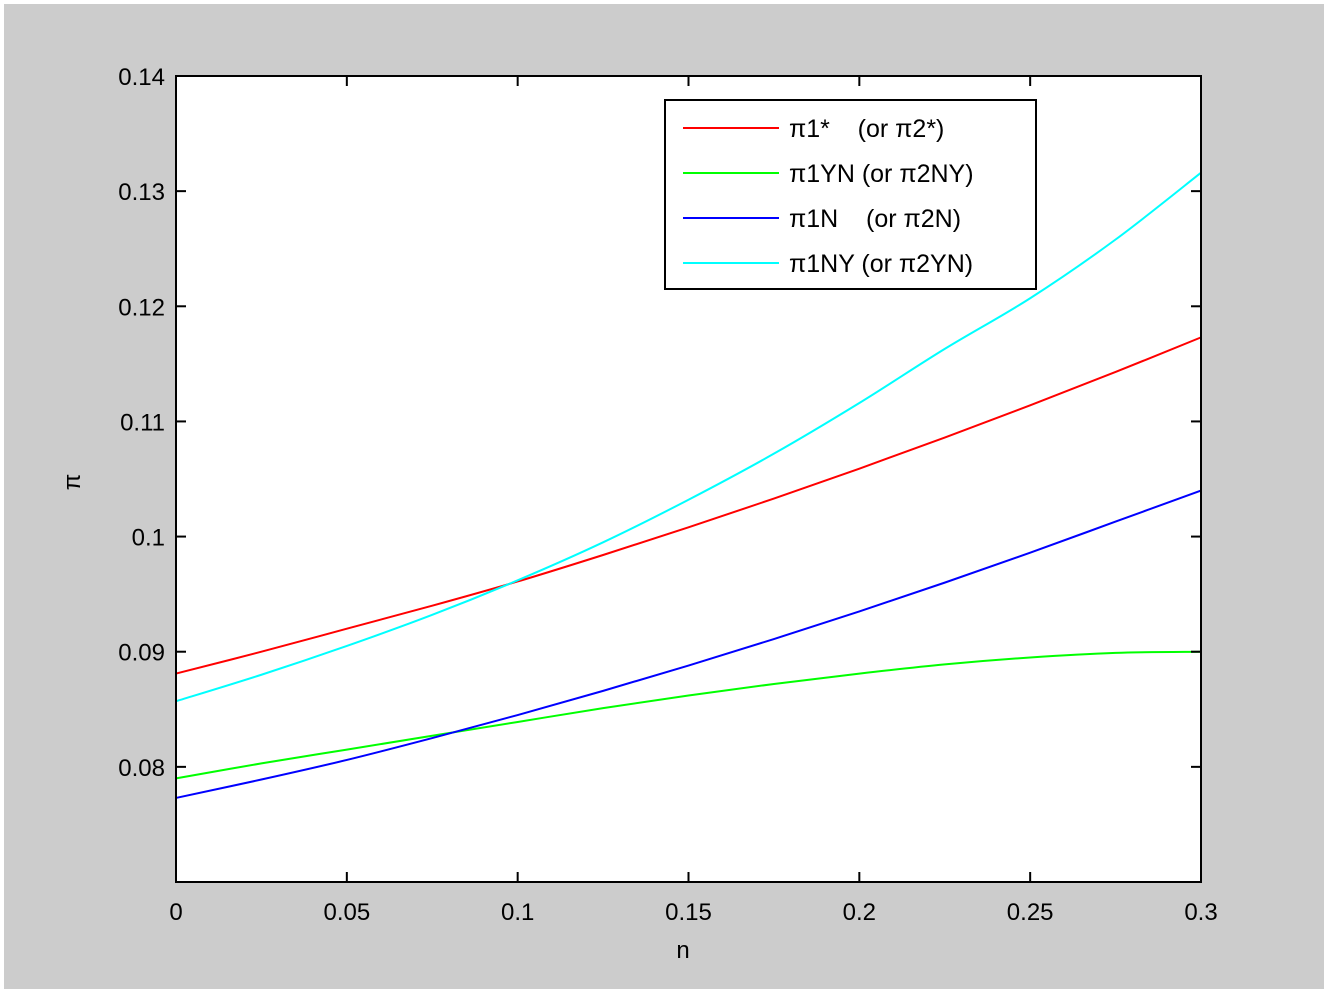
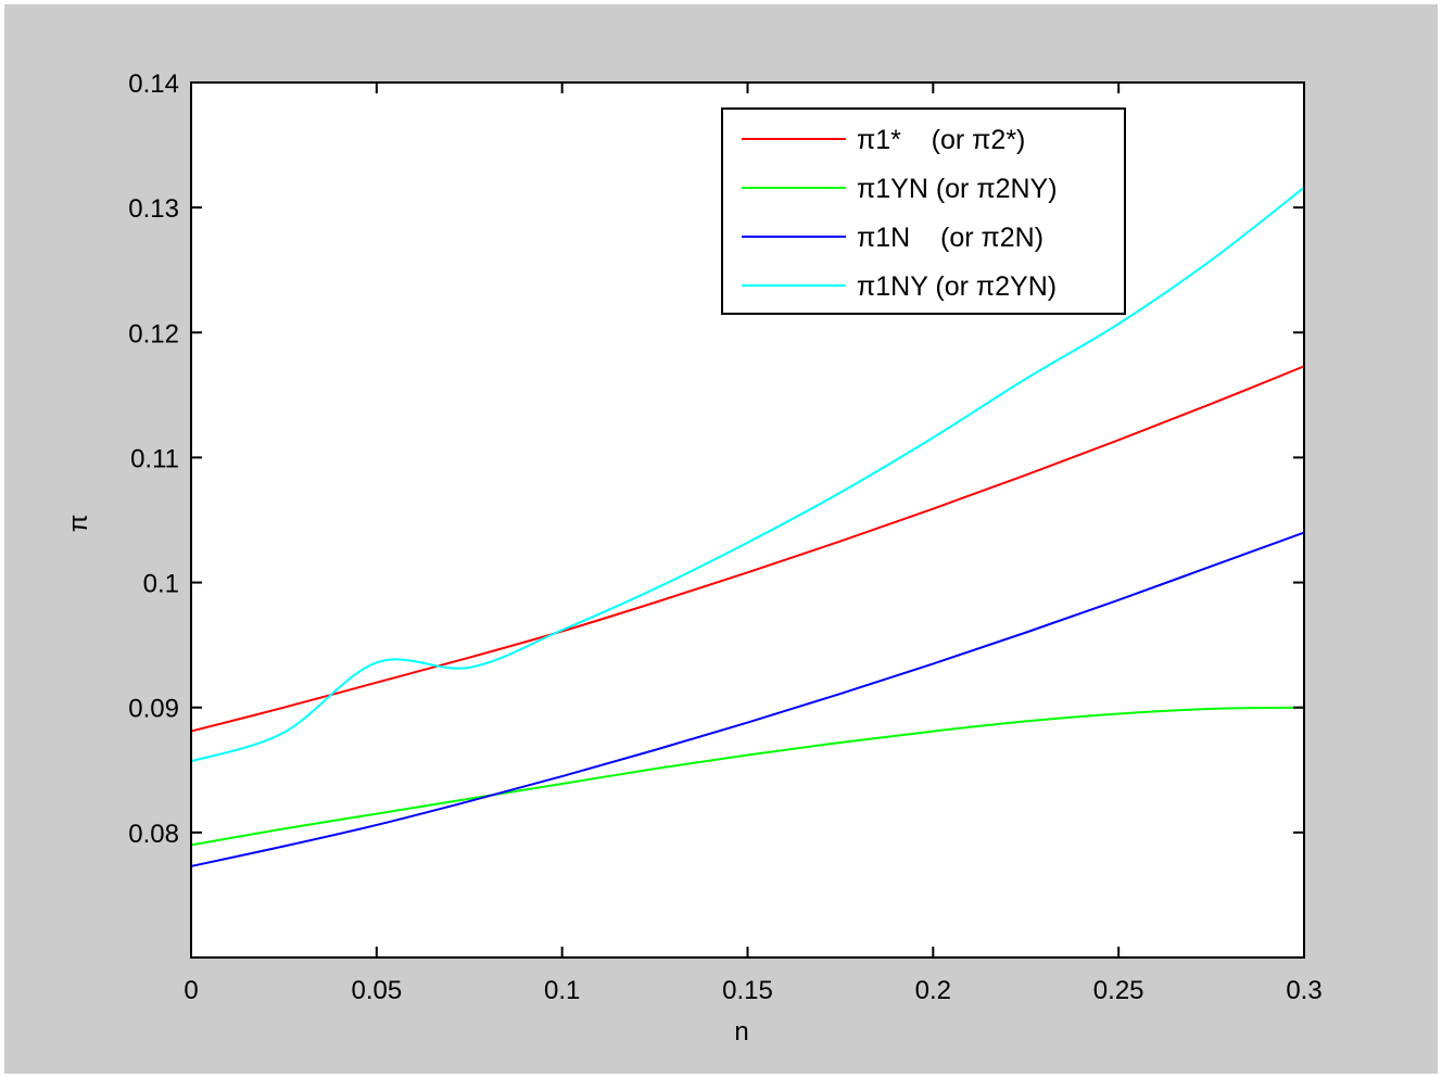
π1NY (or π2YN)/0.05: 0.0905 -> 0.0936
